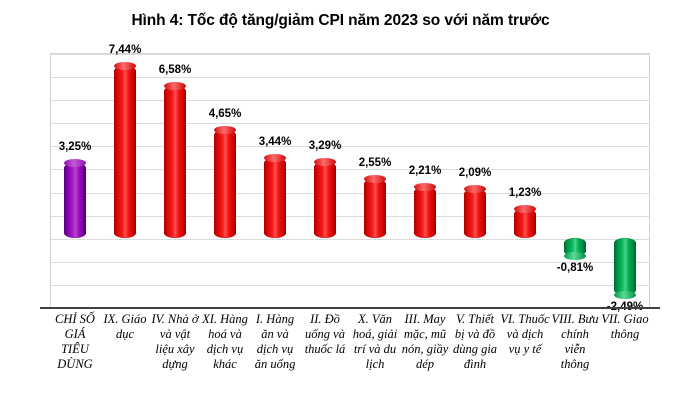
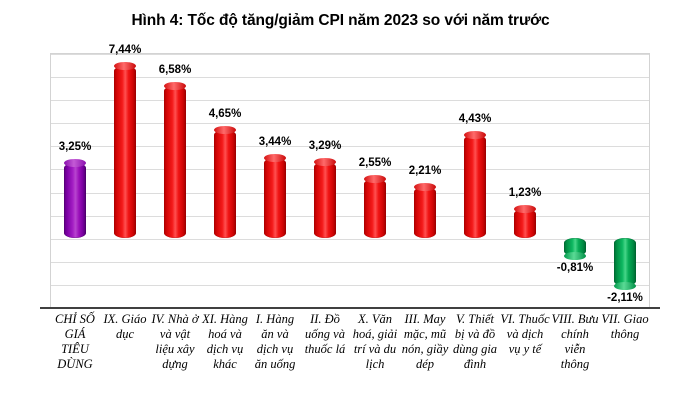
V. Thiết bị và đồ dùng gia đình: 2,09% -> 4,43%
VII. Giao thông: -2,49% -> -2,11%
